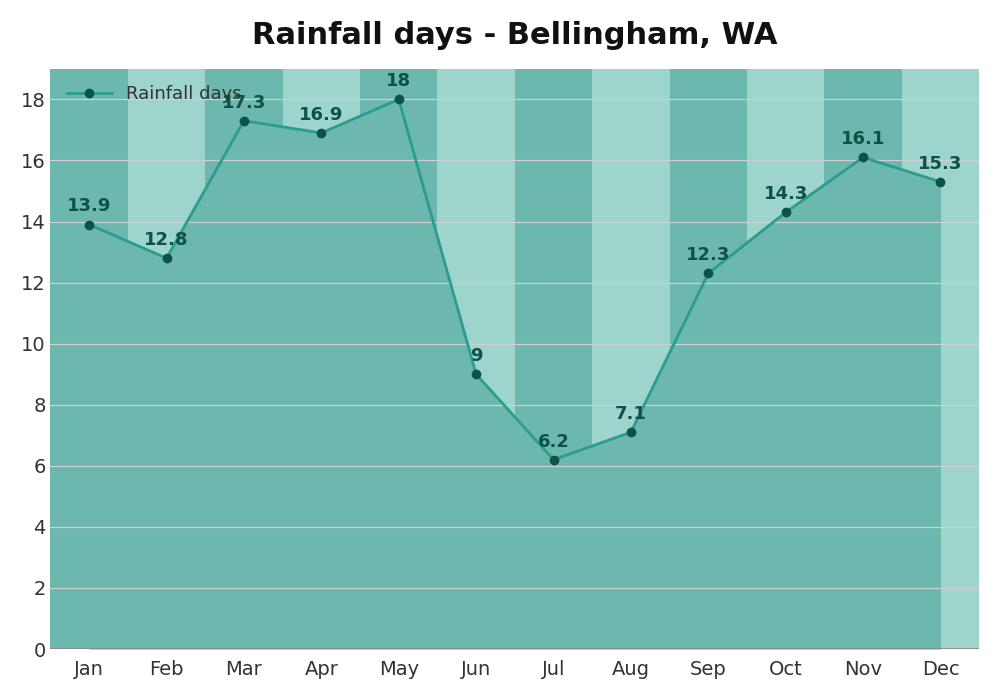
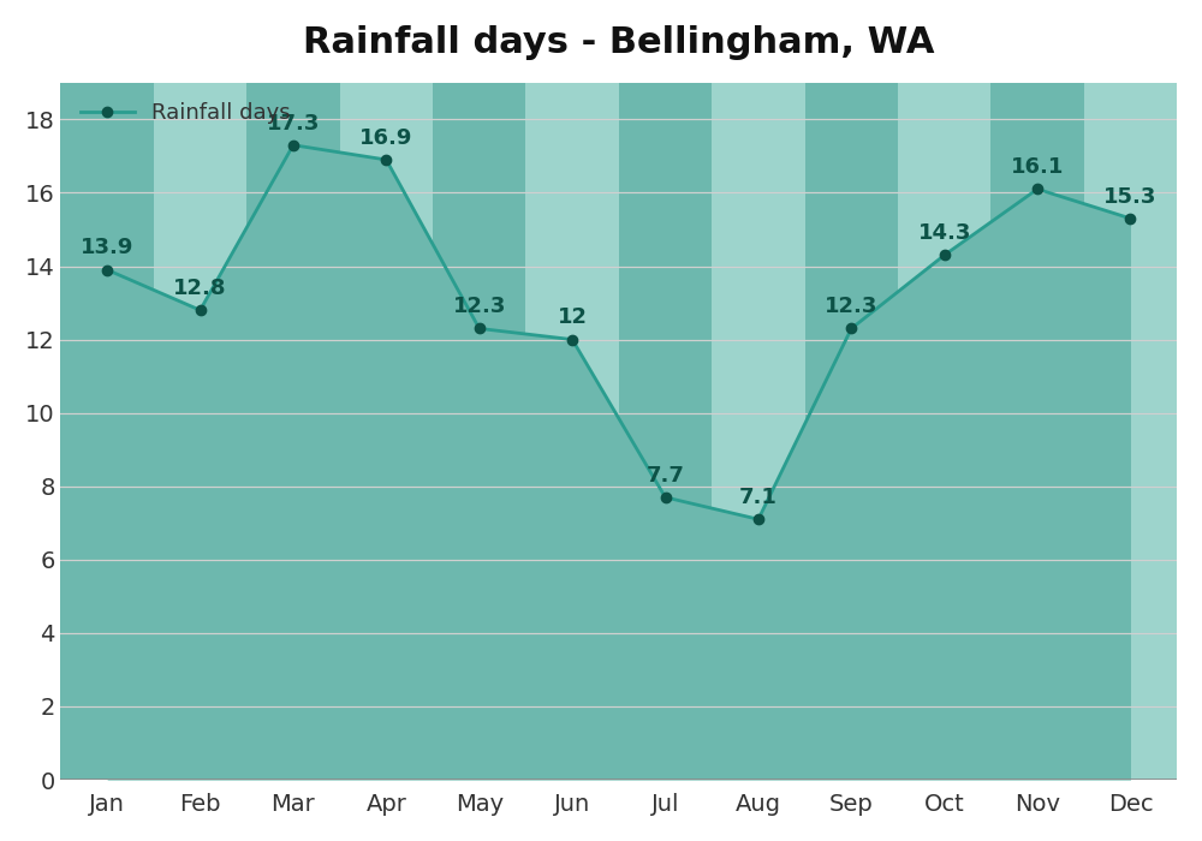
Rainfall days/May: 18 -> 12.3
Rainfall days/Jun: 9 -> 12
Rainfall days/Jul: 6.2 -> 7.7
